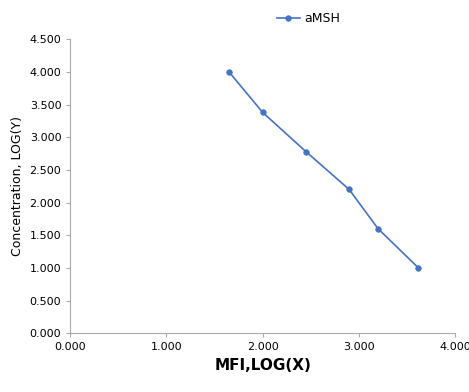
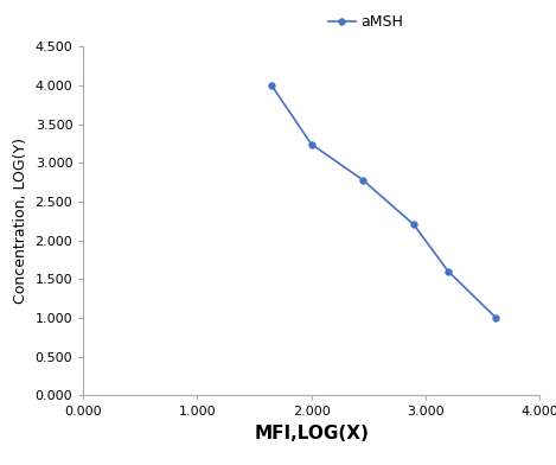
2.000: 3.38 -> 3.24
